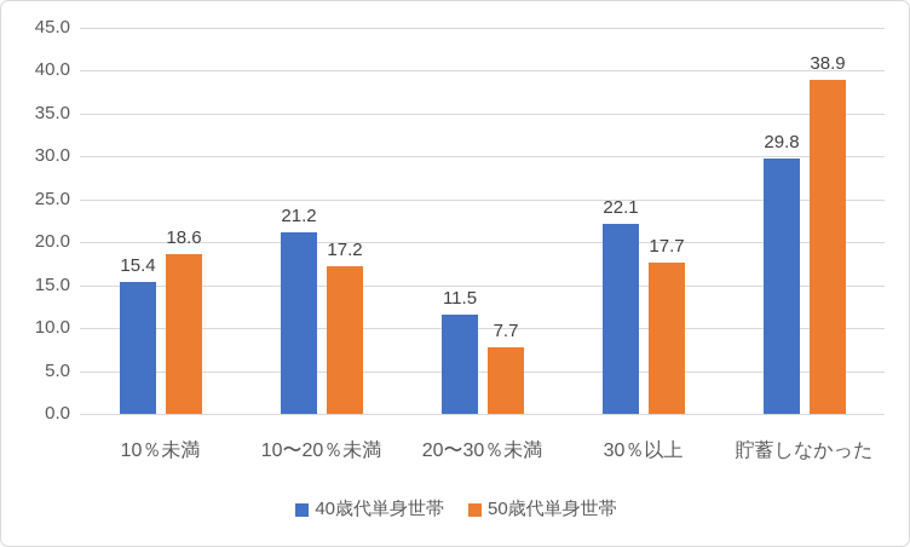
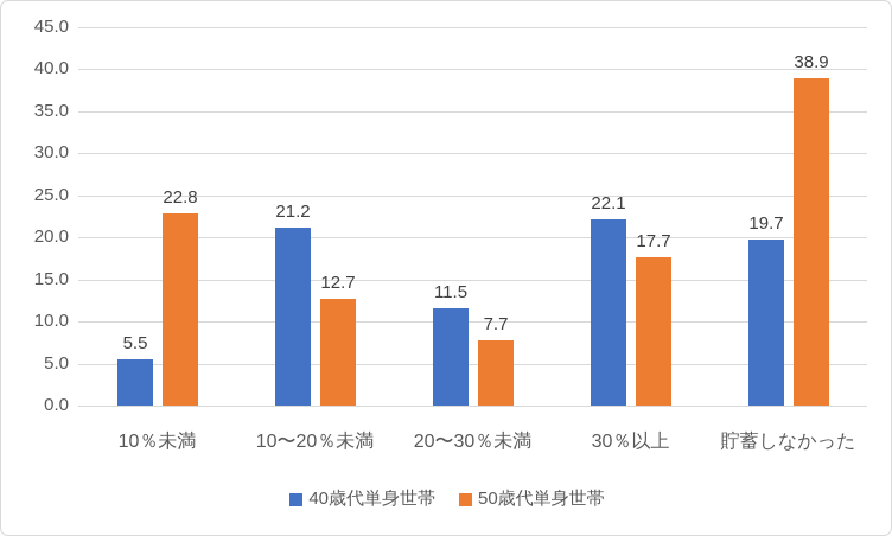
40歳代単身世帯/10％未満: 15.4 -> 5.5
50歳代単身世帯/10％未満: 18.6 -> 22.8
50歳代単身世帯/10〜20％未満: 17.2 -> 12.7
40歳代単身世帯/貯蓄しなかった: 29.8 -> 19.7
